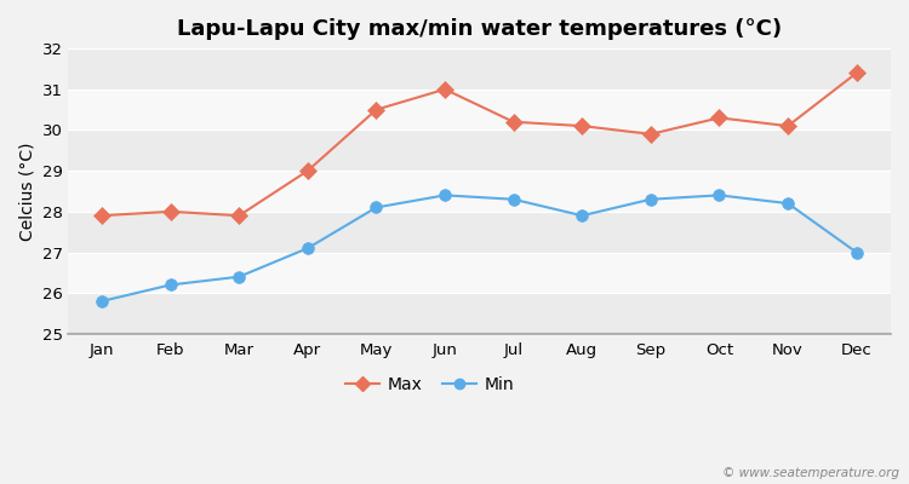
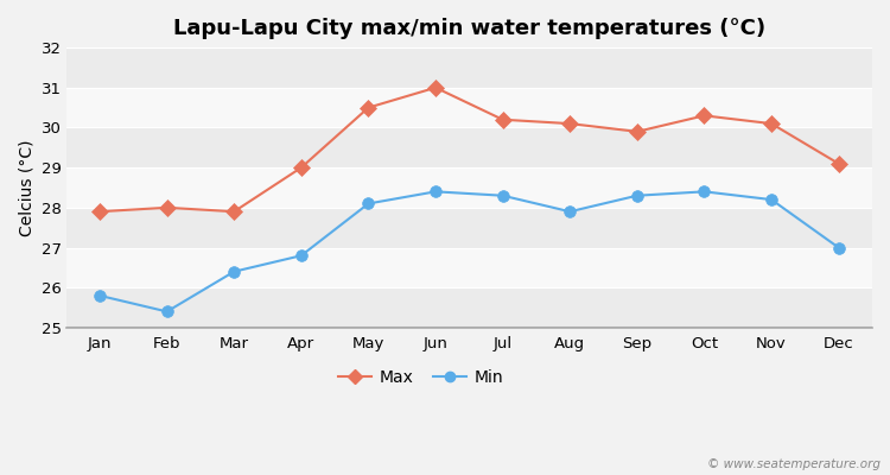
Min/Feb: 26.2 -> 25.4
Min/Apr: 27.1 -> 26.8
Max/Dec: 31.4 -> 29.1
